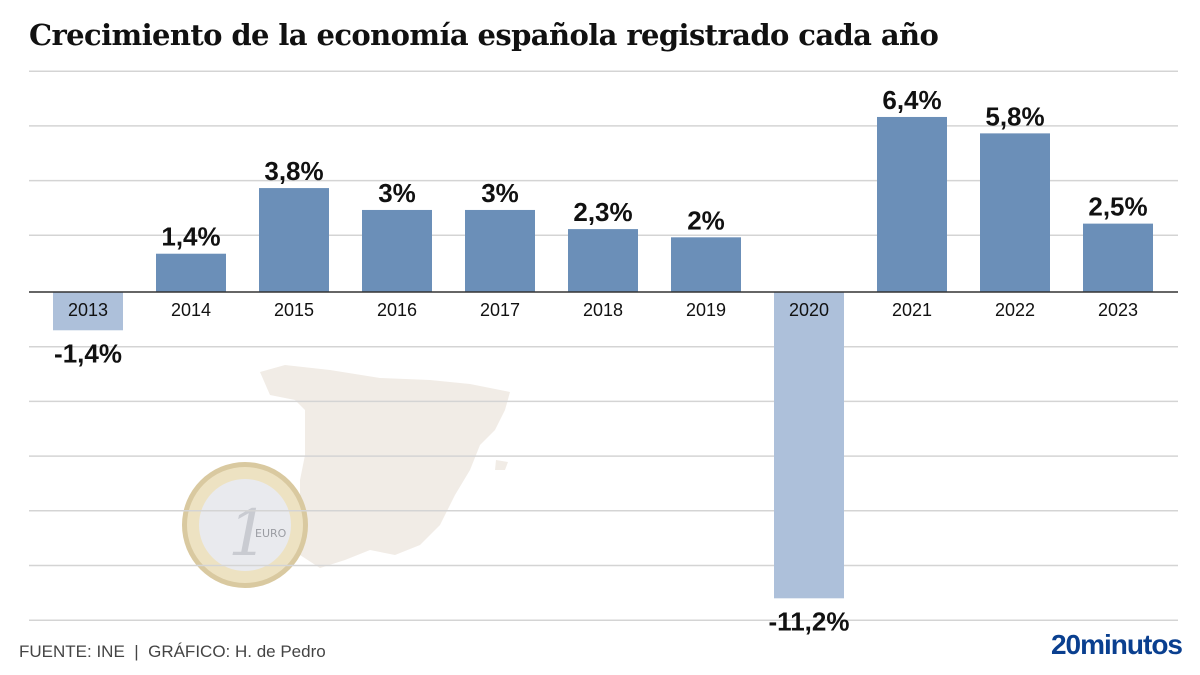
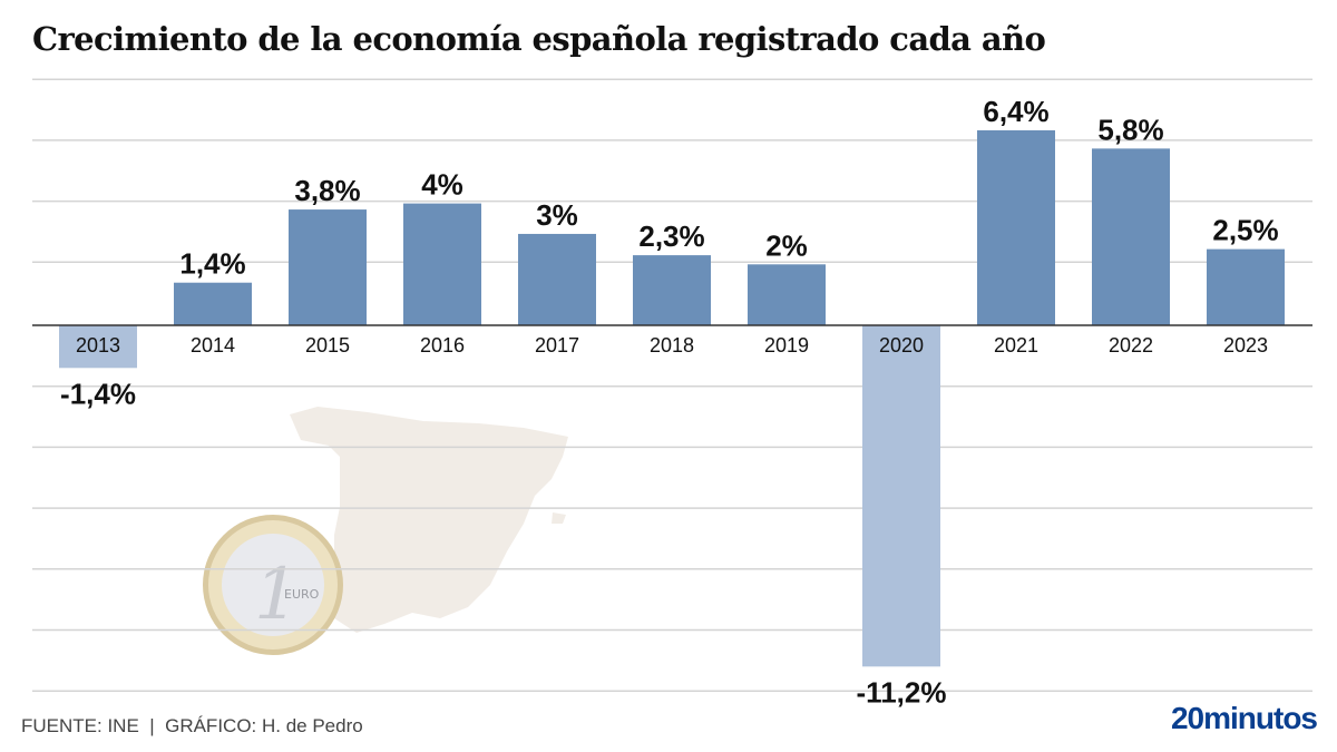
2016: 3% -> 4%
